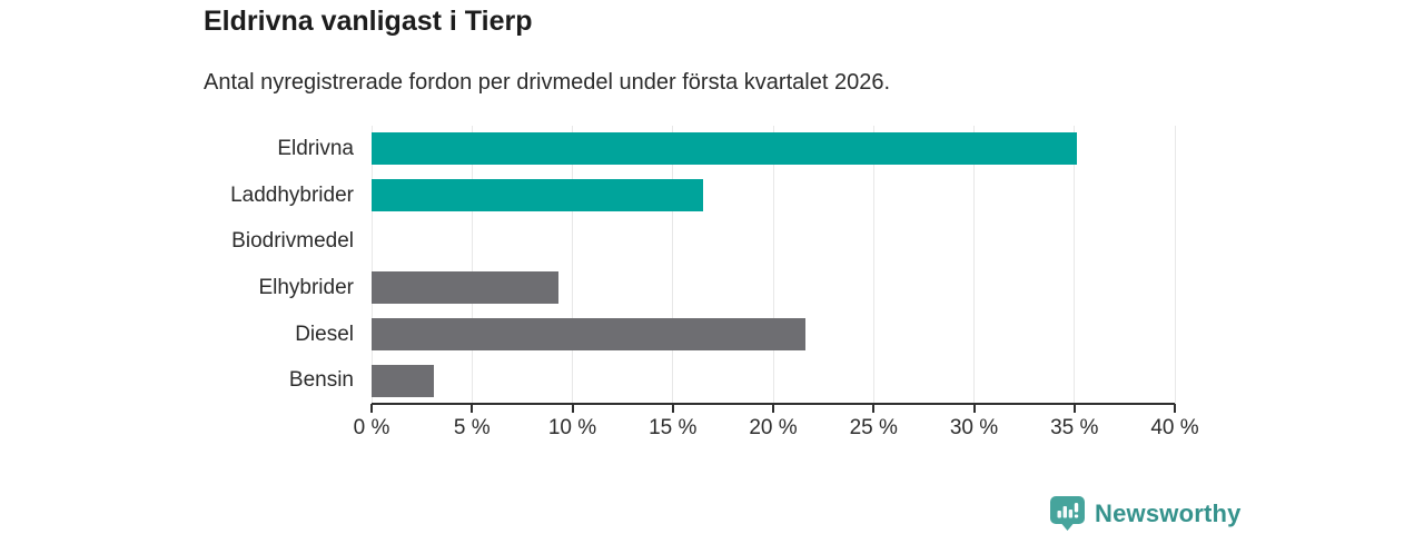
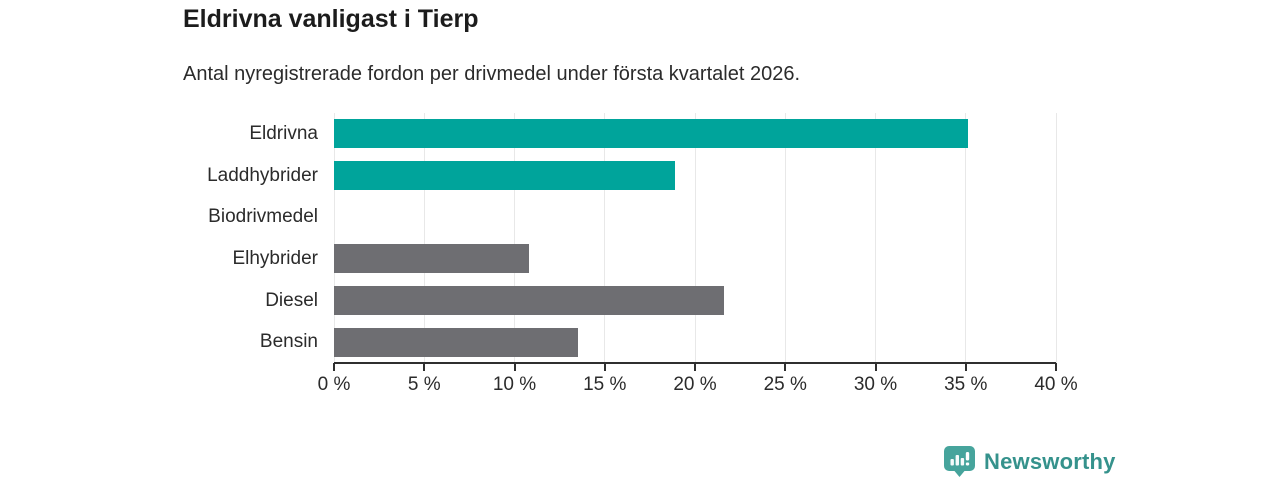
Laddhybrider: 16.5% -> 18.9%
Elhybrider: 9.3% -> 10.8%
Bensin: 3.1% -> 13.5%
